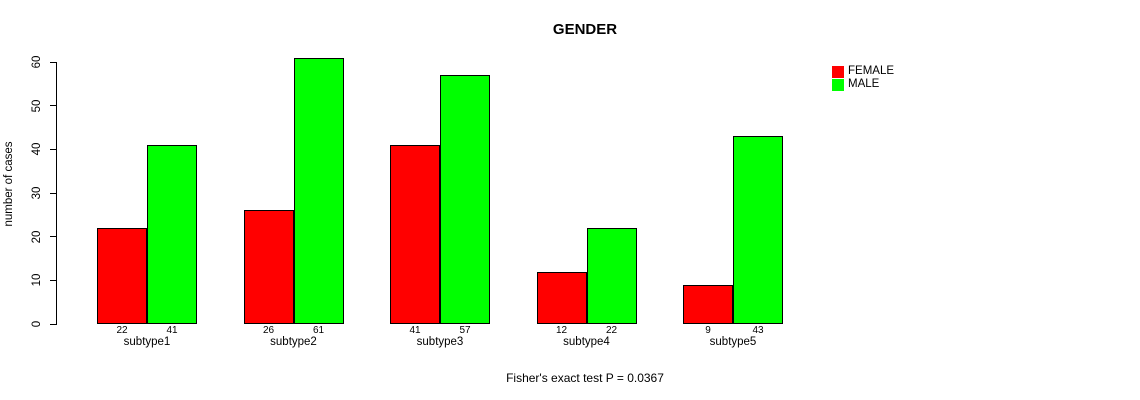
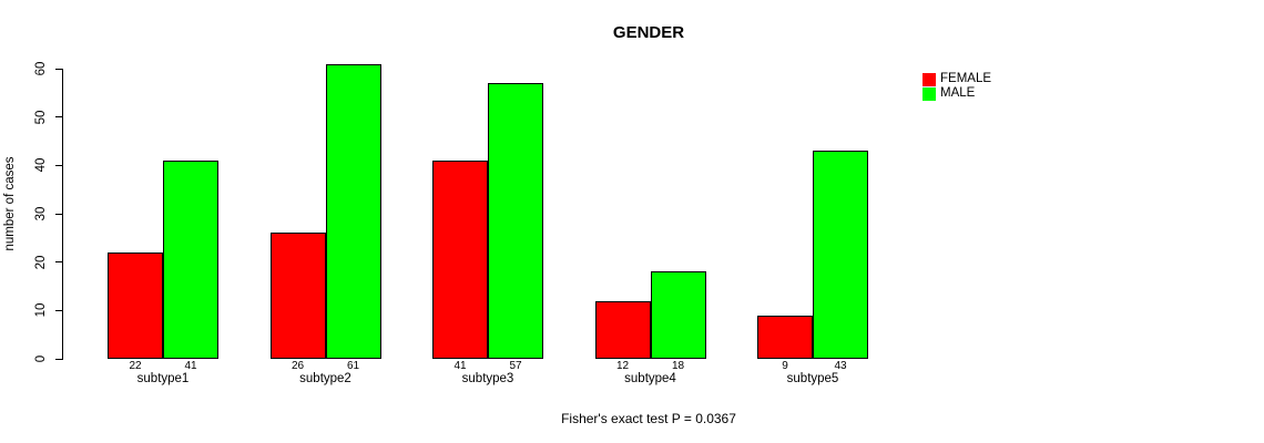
MALE/subtype4: 22 -> 18
